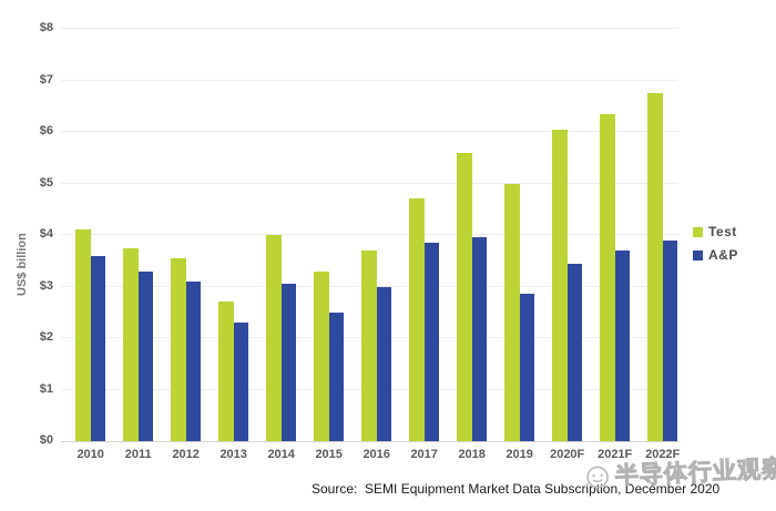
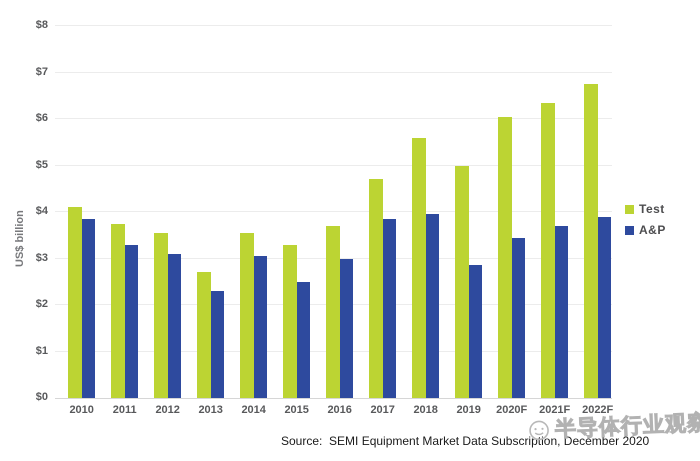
A&P/2010: $3.6 -> $3.9
Test/2014: $4.0 -> $3.5
